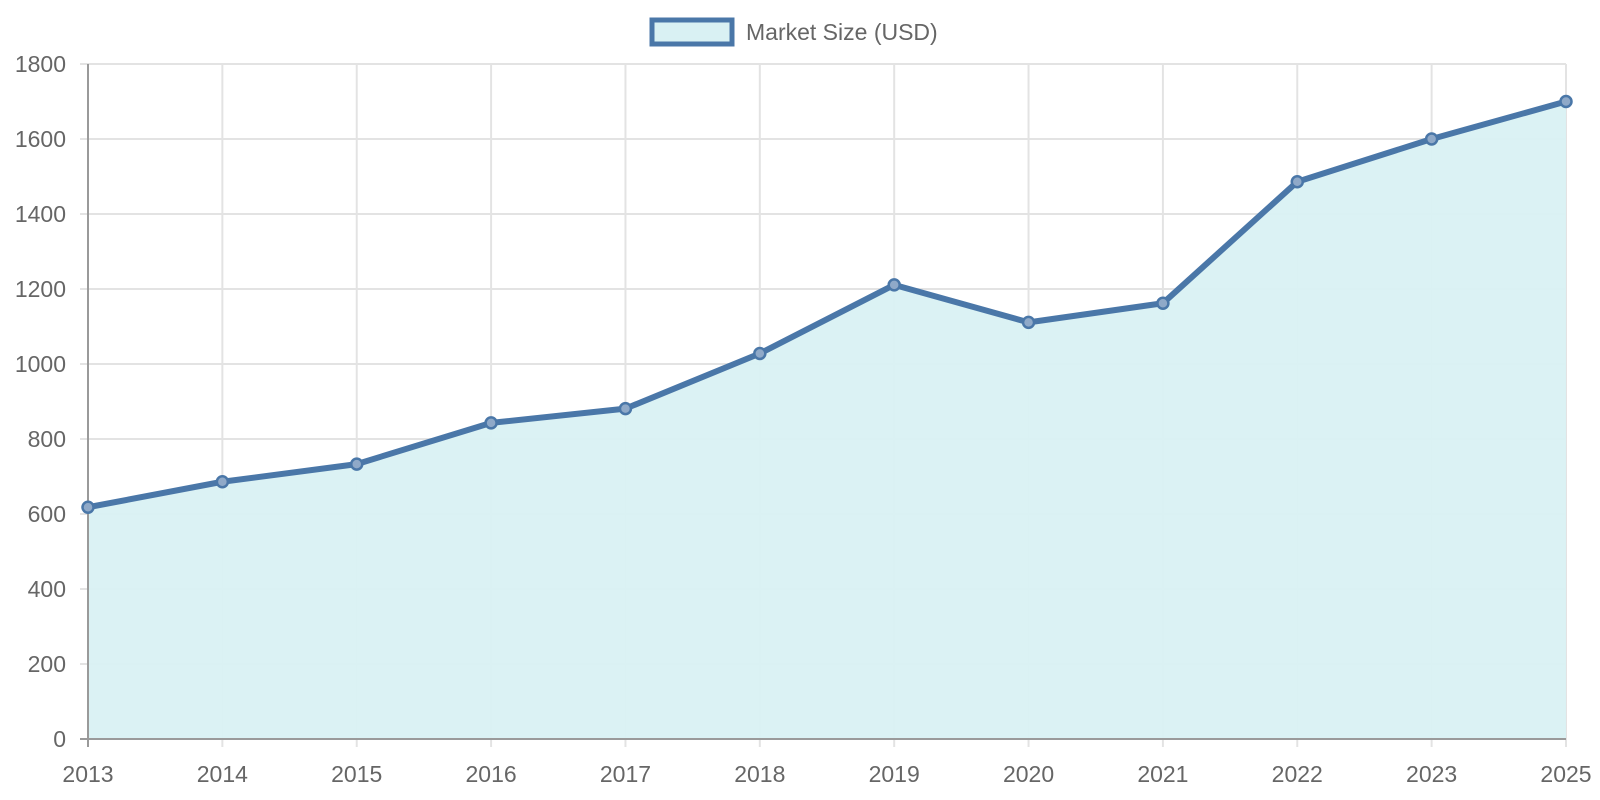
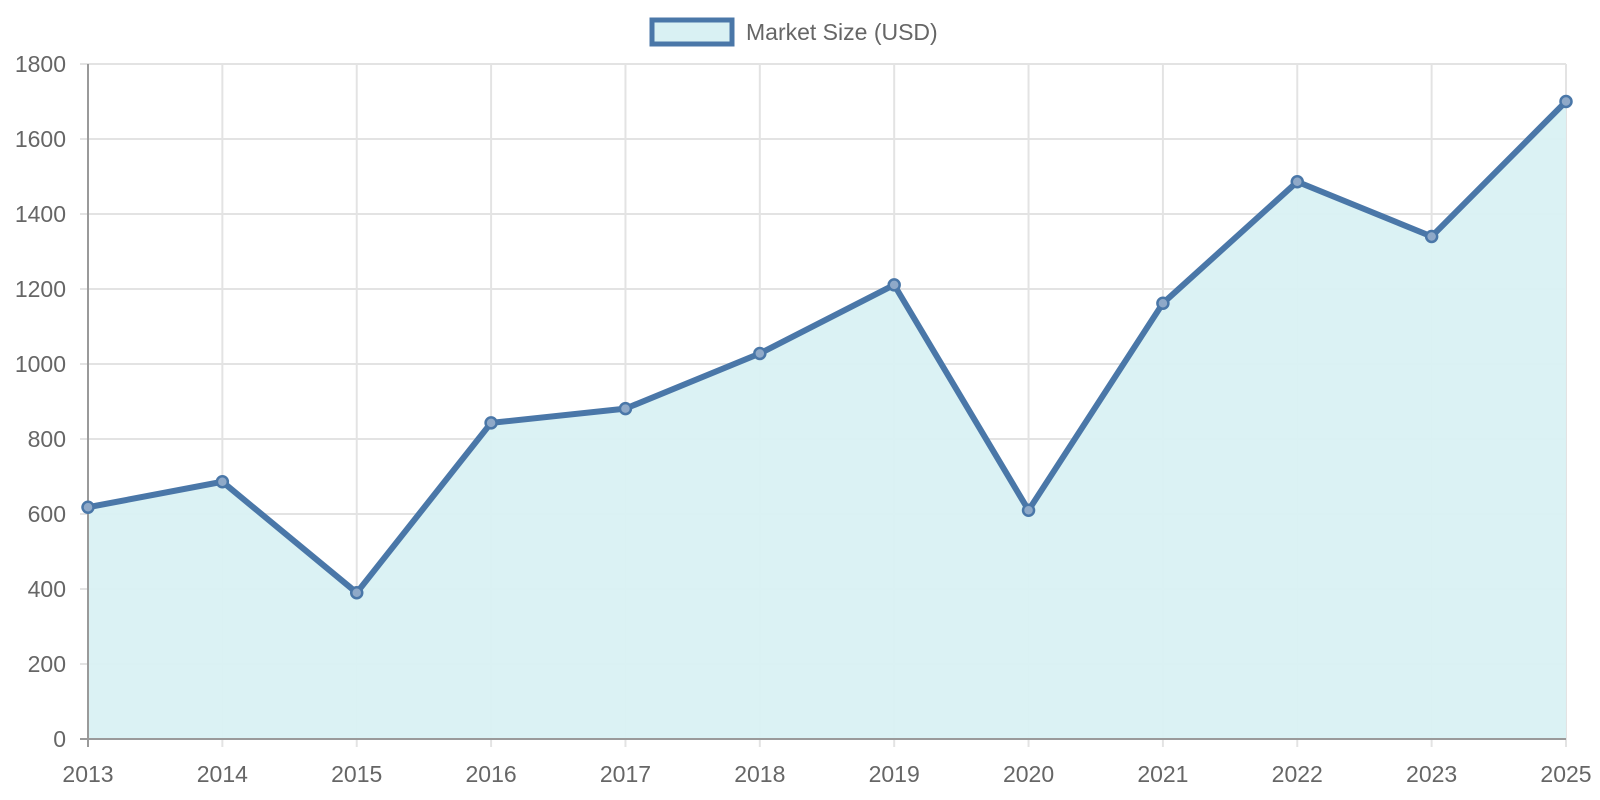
2015: 730 -> 390
2020: 1110 -> 610
2023: 1600 -> 1340
